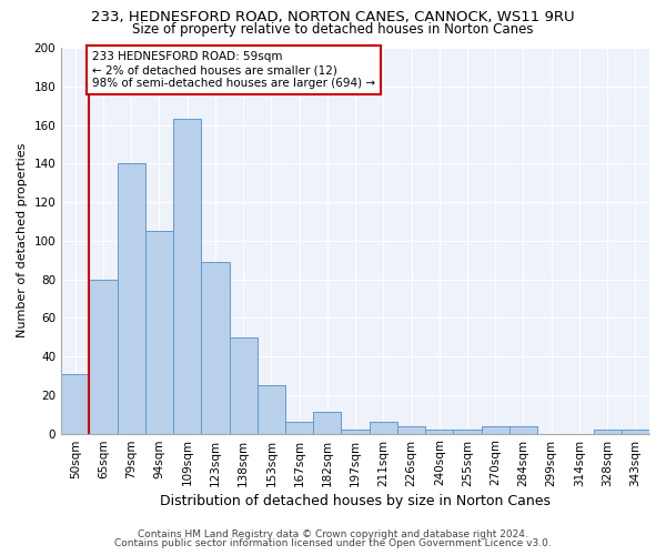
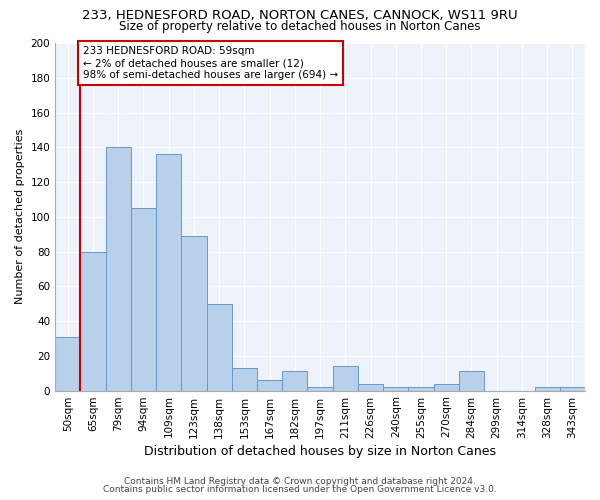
109sqm: 163 -> 136
153sqm: 25 -> 13
211sqm: 6 -> 14
284sqm: 4 -> 11
